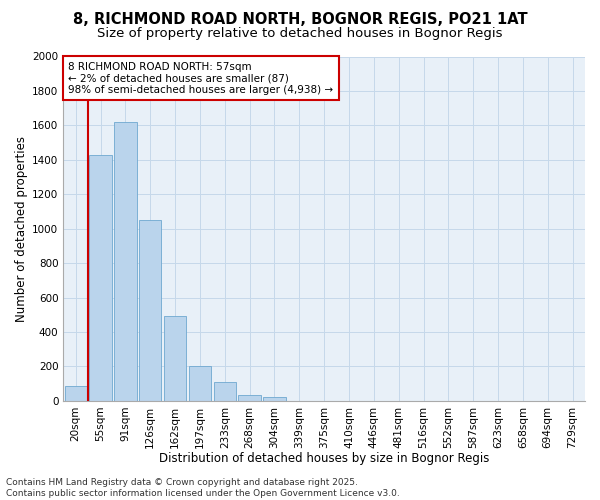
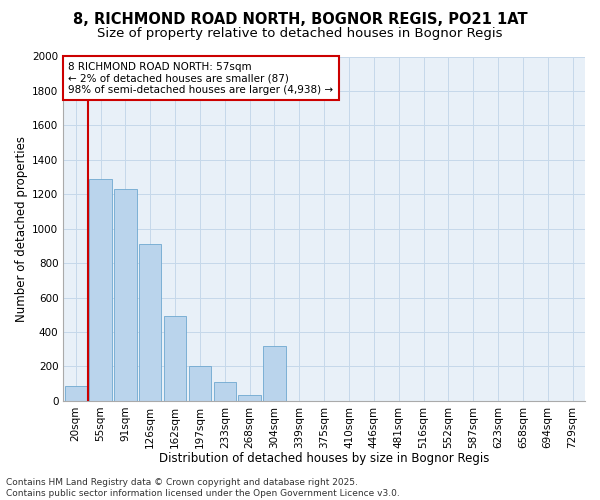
55sqm: 1430 -> 1290
91sqm: 1620 -> 1230
126sqm: 1050 -> 910
304sqm: 20 -> 320
